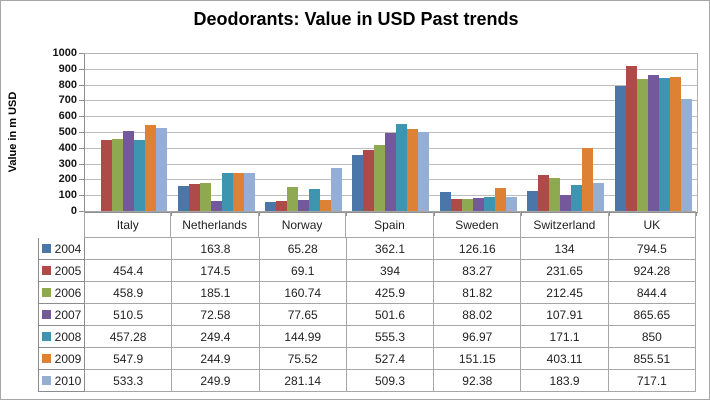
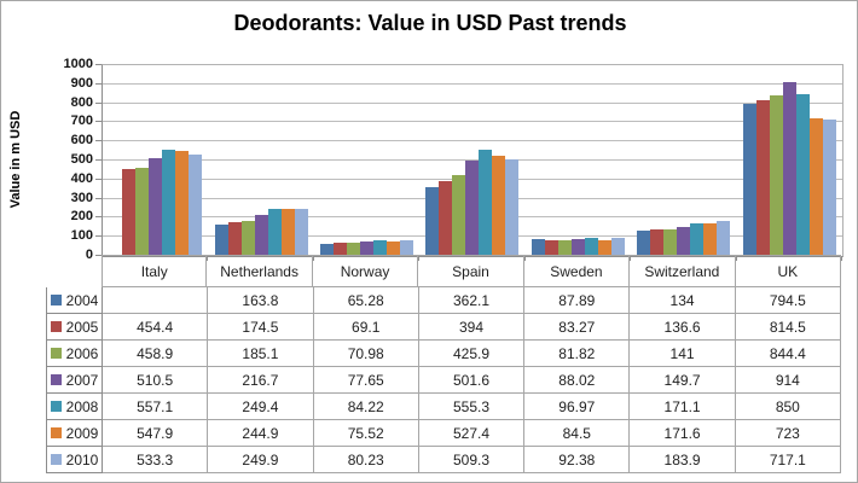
2008/Italy: 457.28 -> 557.1
2007/Netherlands: 72.58 -> 216.7
2006/Norway: 160.74 -> 70.98
2008/Norway: 144.99 -> 84.22
2010/Norway: 281.14 -> 80.23
2004/Sweden: 126.16 -> 87.89
2009/Sweden: 151.15 -> 84.5
2005/Switzerland: 231.65 -> 136.6
2006/Switzerland: 212.45 -> 141
2007/Switzerland: 107.91 -> 149.7
2009/Switzerland: 403.11 -> 171.6
2005/UK: 924.28 -> 814.5
2007/UK: 865.65 -> 914
2009/UK: 855.51 -> 723
